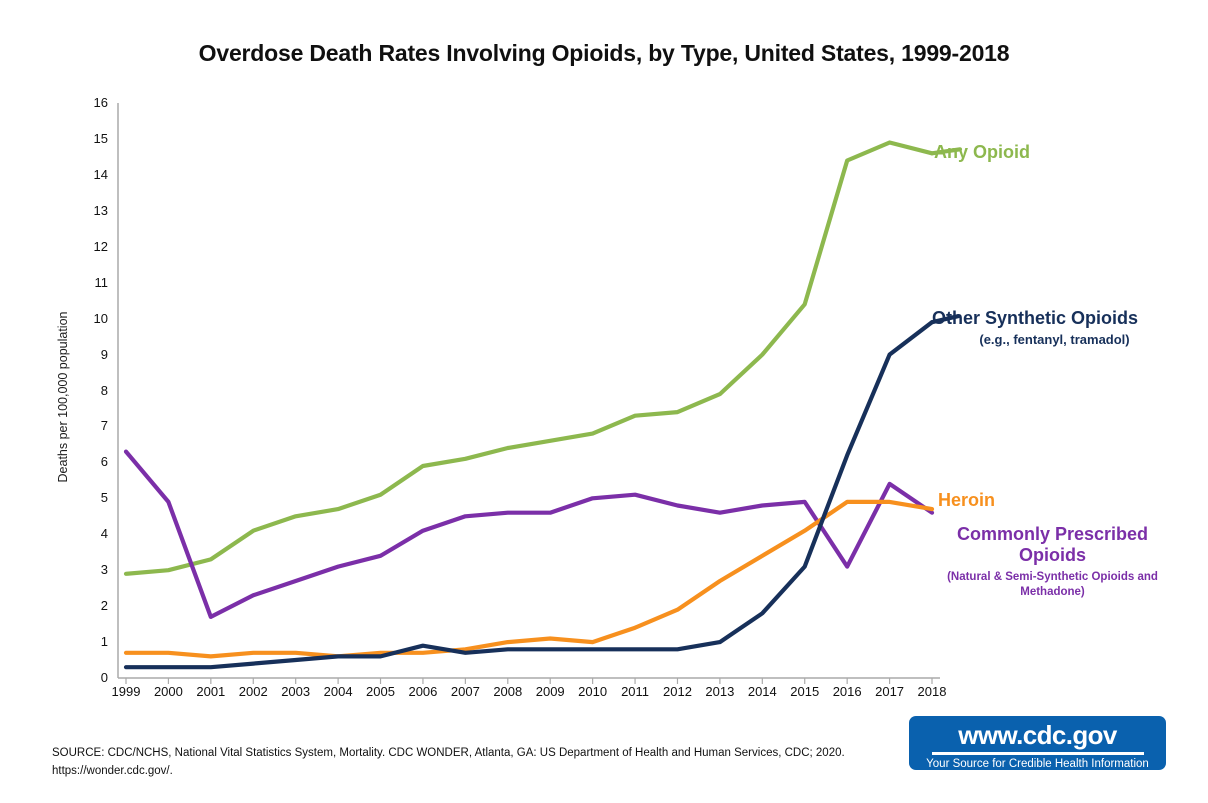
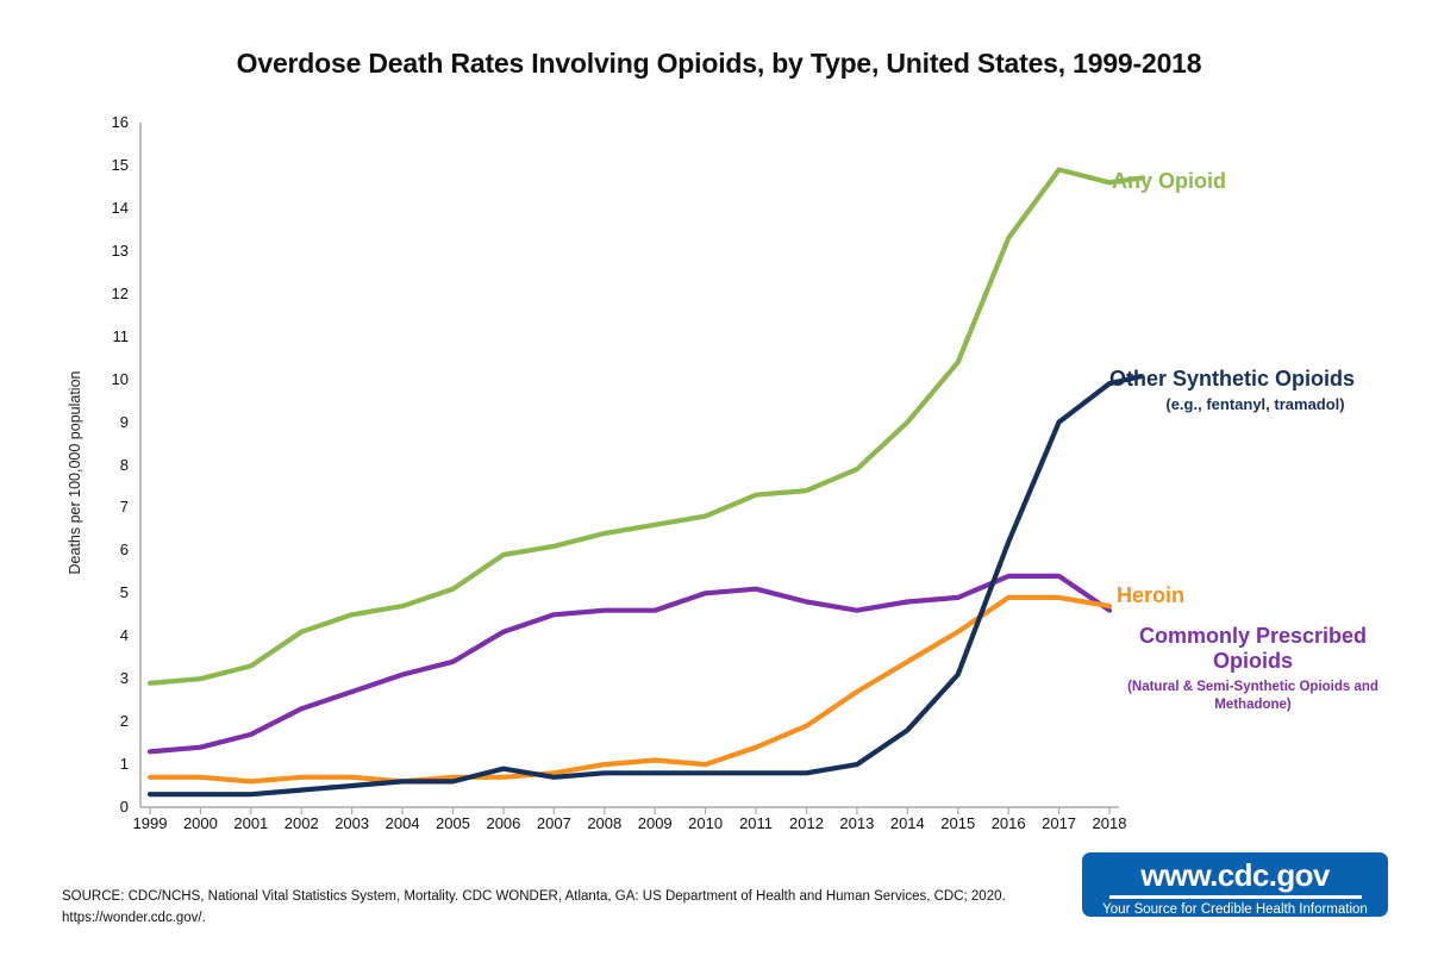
Commonly Prescribed Opioids/1999: 6.3 -> 1.3
Commonly Prescribed Opioids/2000: 4.9 -> 1.4
Any Opioid/2016: 14.4 -> 13.3
Commonly Prescribed Opioids/2016: 3.1 -> 5.4
